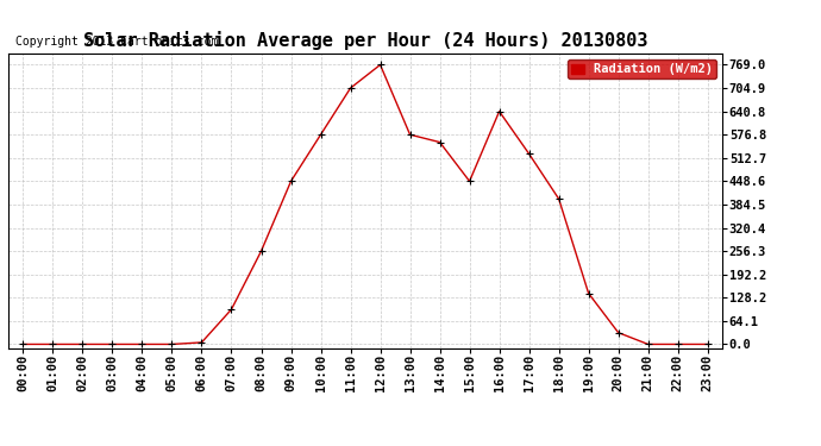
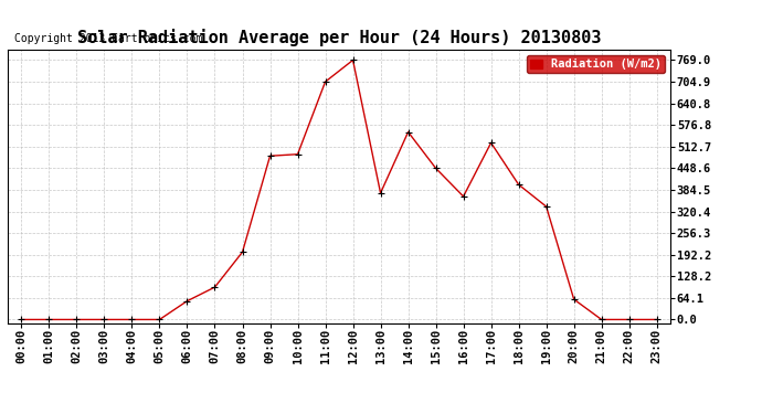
06:00: 5 -> 55
08:00: 256 -> 200
09:00: 449 -> 485
10:00: 577 -> 490
13:00: 577 -> 375
16:00: 641 -> 365
19:00: 140 -> 335
20:00: 32 -> 60
